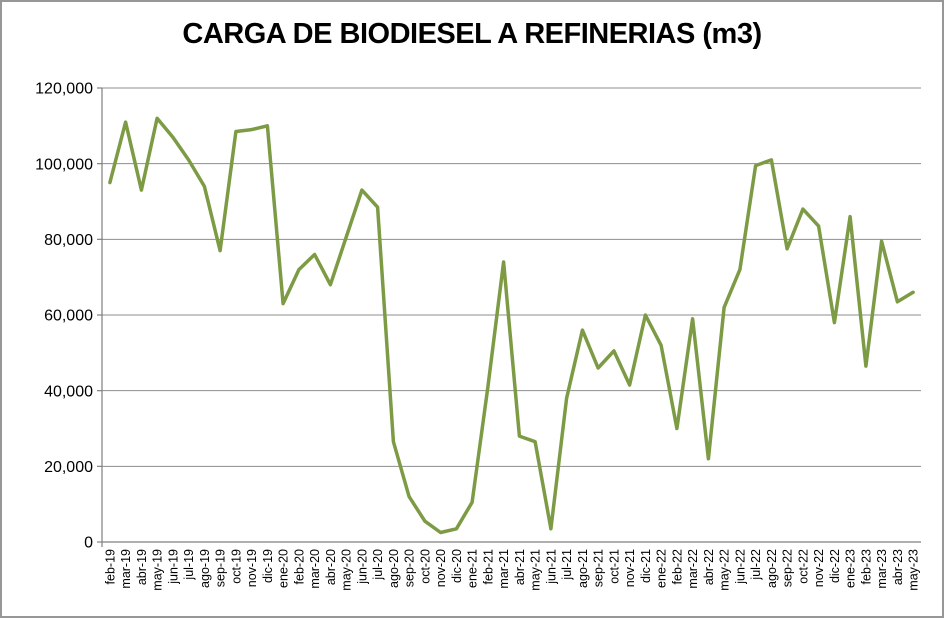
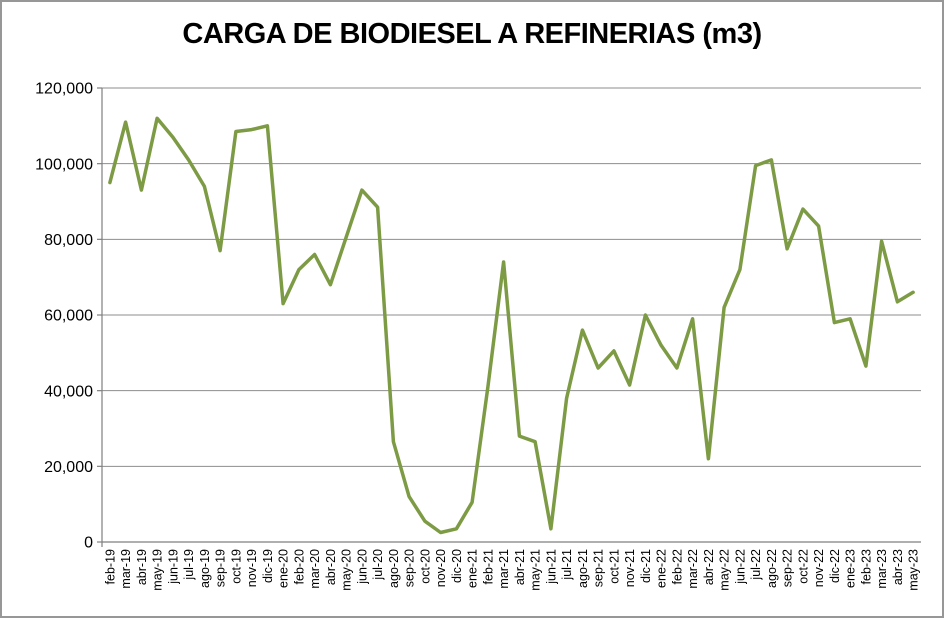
feb-22: 30000 -> 46000
ene-23: 86000 -> 59000
